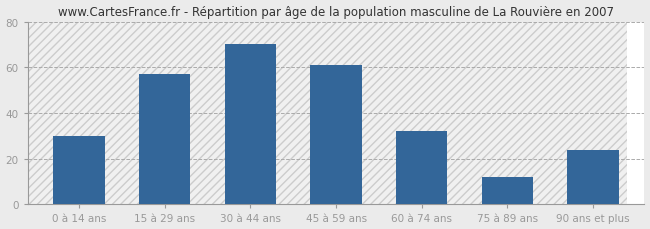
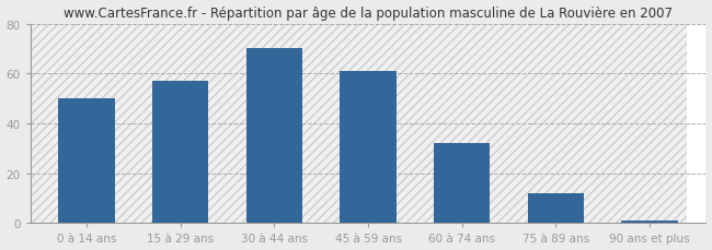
0 à 14 ans: 30 -> 50
90 ans et plus: 24 -> 1
